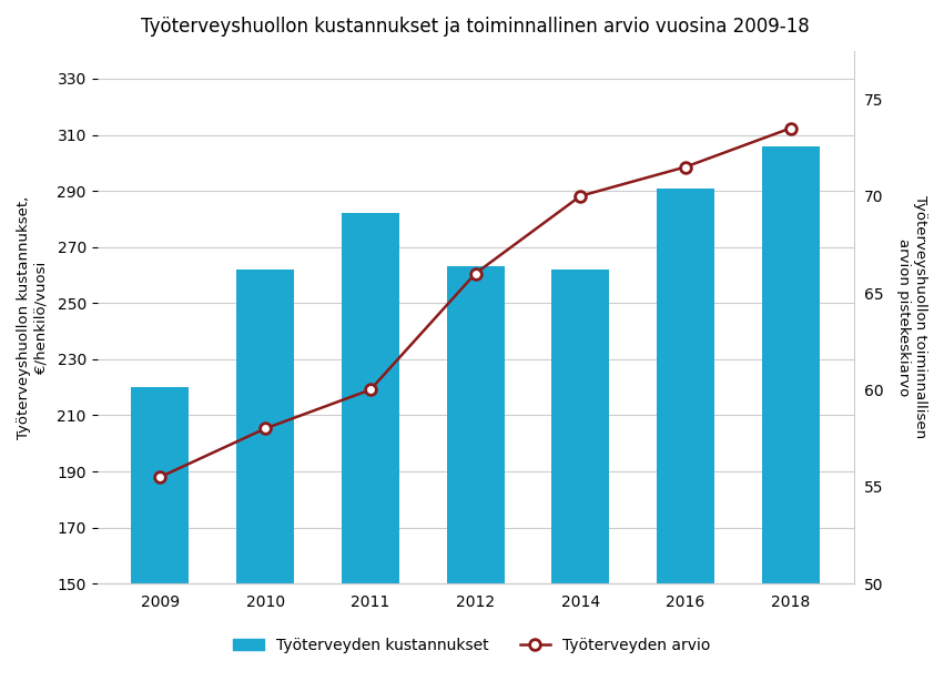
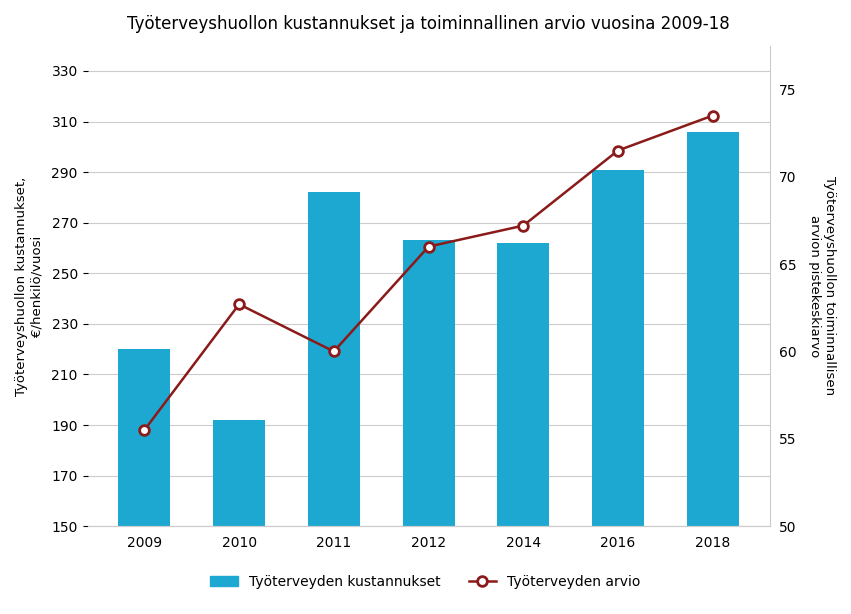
Työterveyden kustannukset/2010: 262 -> 192
Työterveyden arvio/2010: 58.0 -> 62.7
Työterveyden arvio/2014: 70.0 -> 67.2
